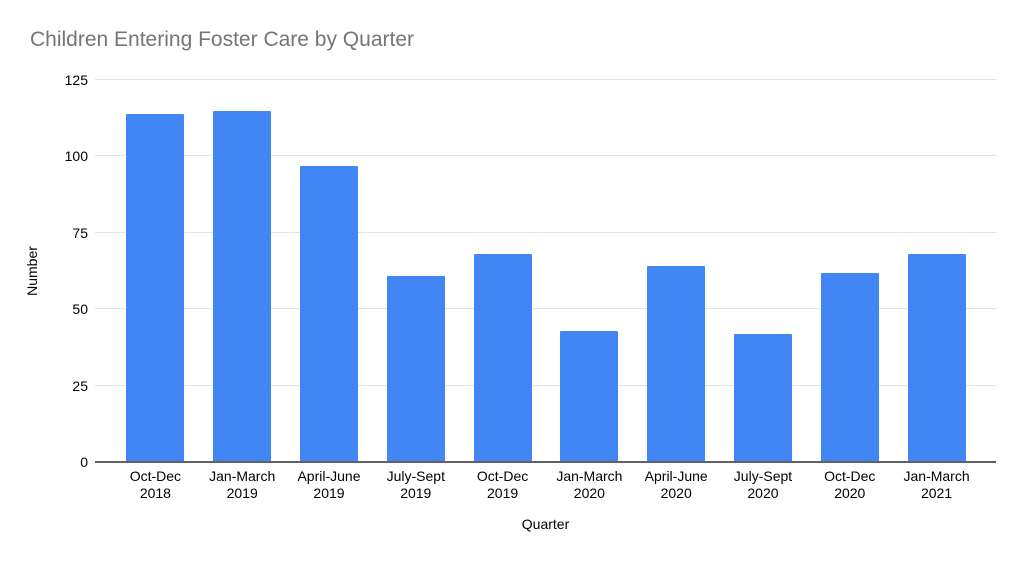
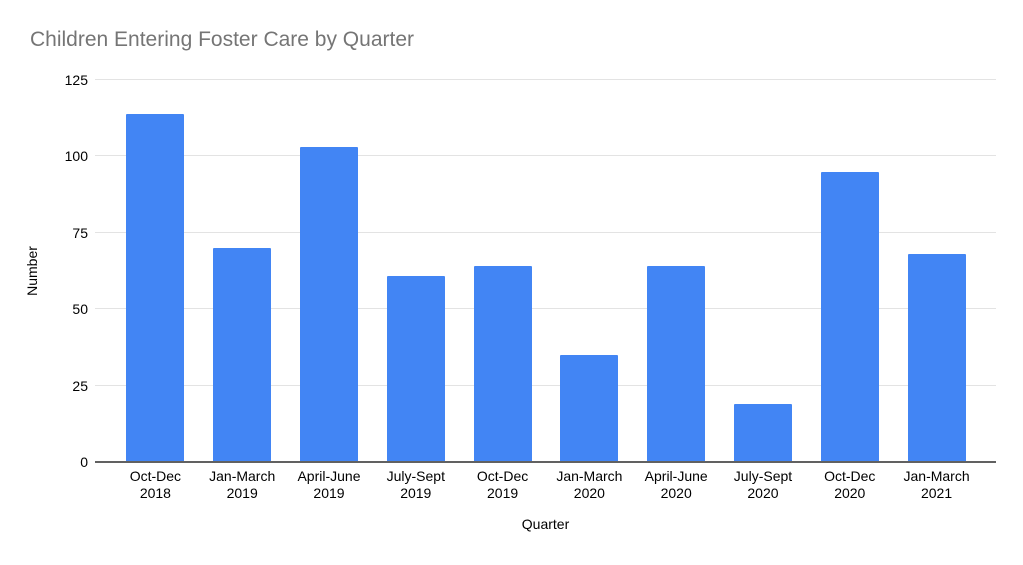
Jan-March 2019: 115 -> 70
April-June 2019: 97 -> 103
Oct-Dec 2019: 68 -> 64
Jan-March 2020: 43 -> 35
July-Sept 2020: 42 -> 19
Oct-Dec 2020: 62 -> 95
